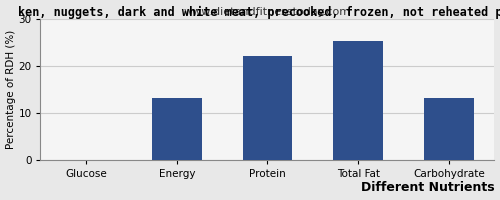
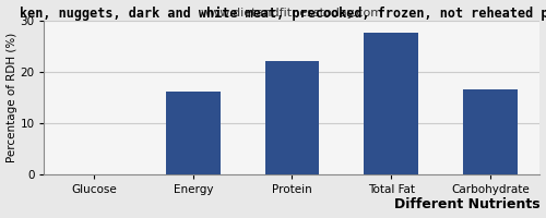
Energy: 13.2 -> 16.0
Total Fat: 25.2 -> 27.5
Carbohydrate: 13.2 -> 16.5
